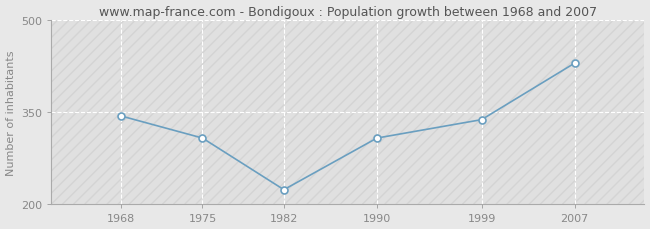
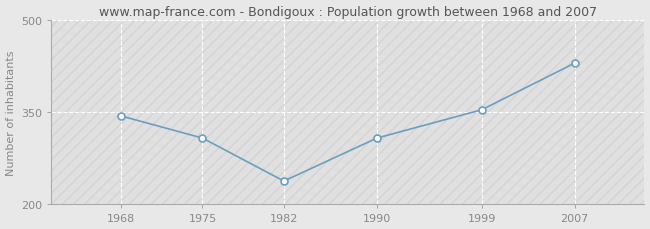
1982: 224 -> 238
1999: 338 -> 354
